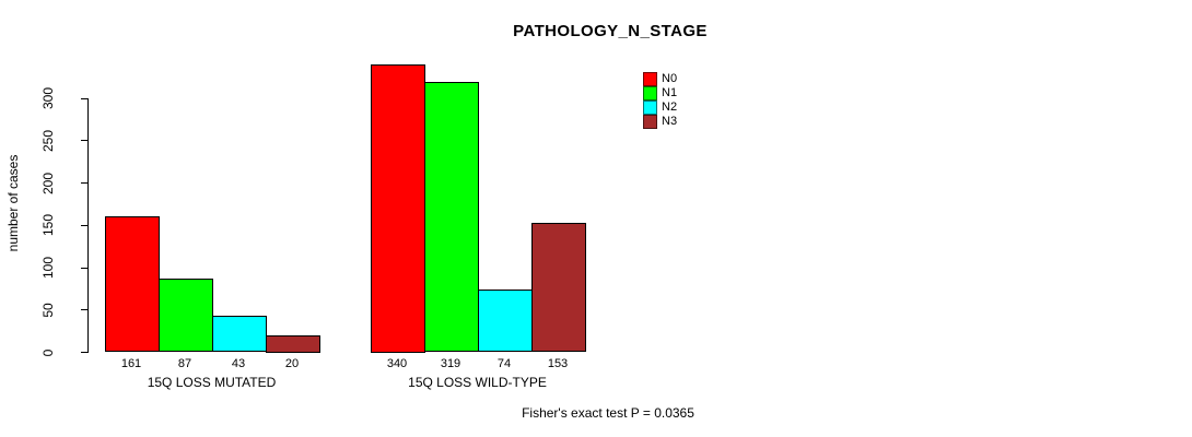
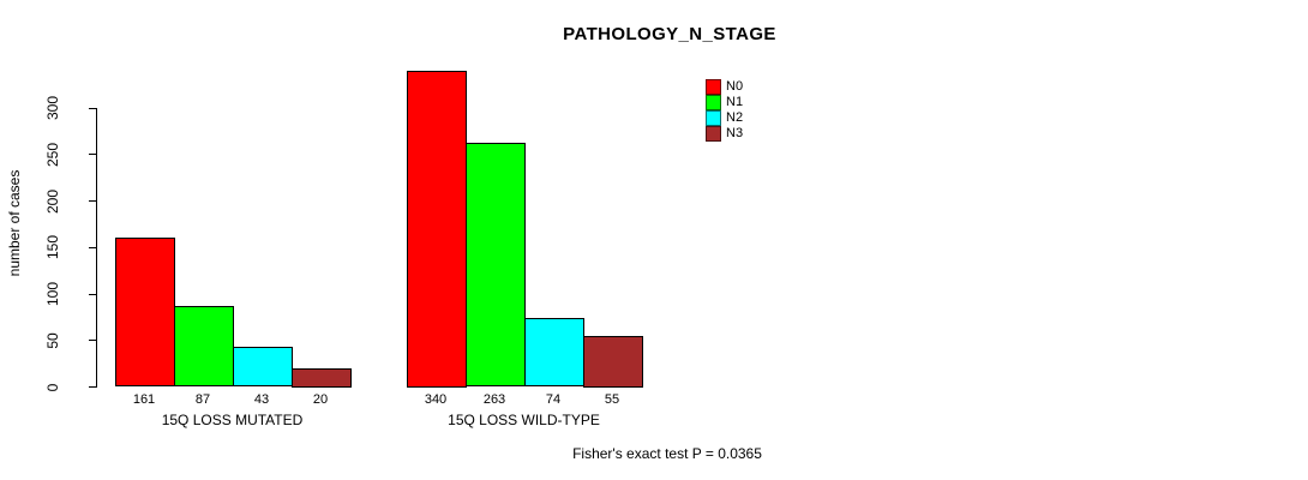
N1/15Q LOSS WILD-TYPE: 319 -> 263
N3/15Q LOSS WILD-TYPE: 153 -> 55
